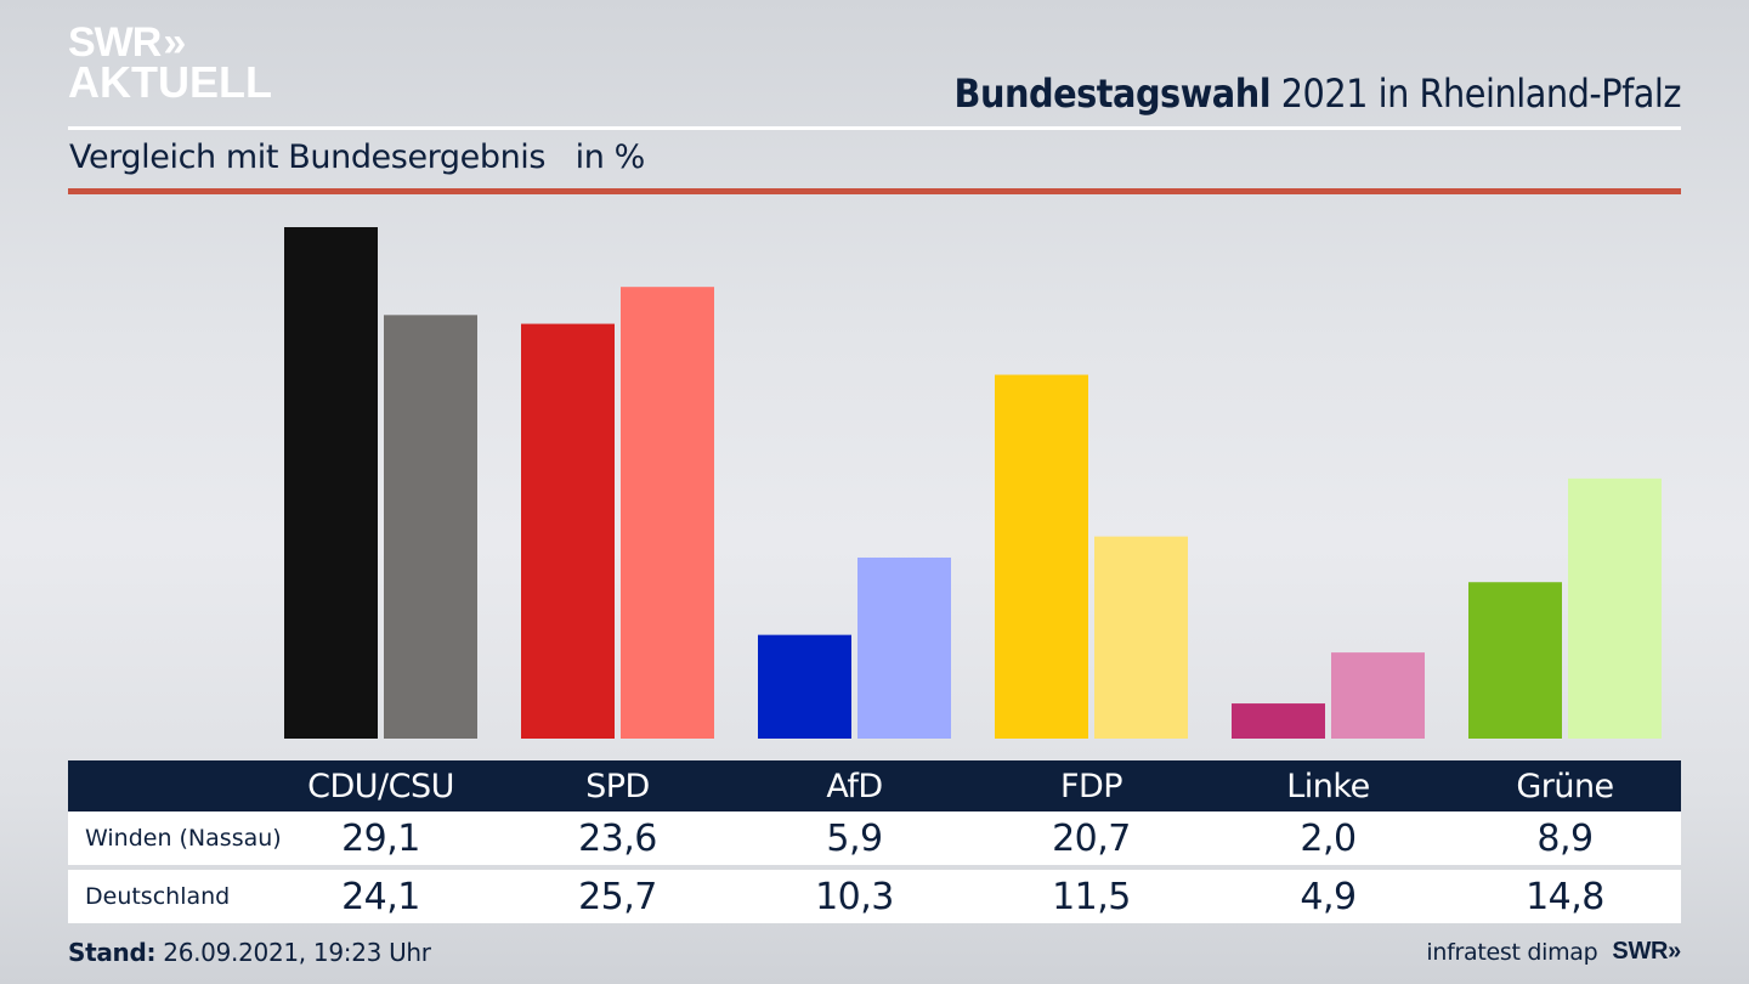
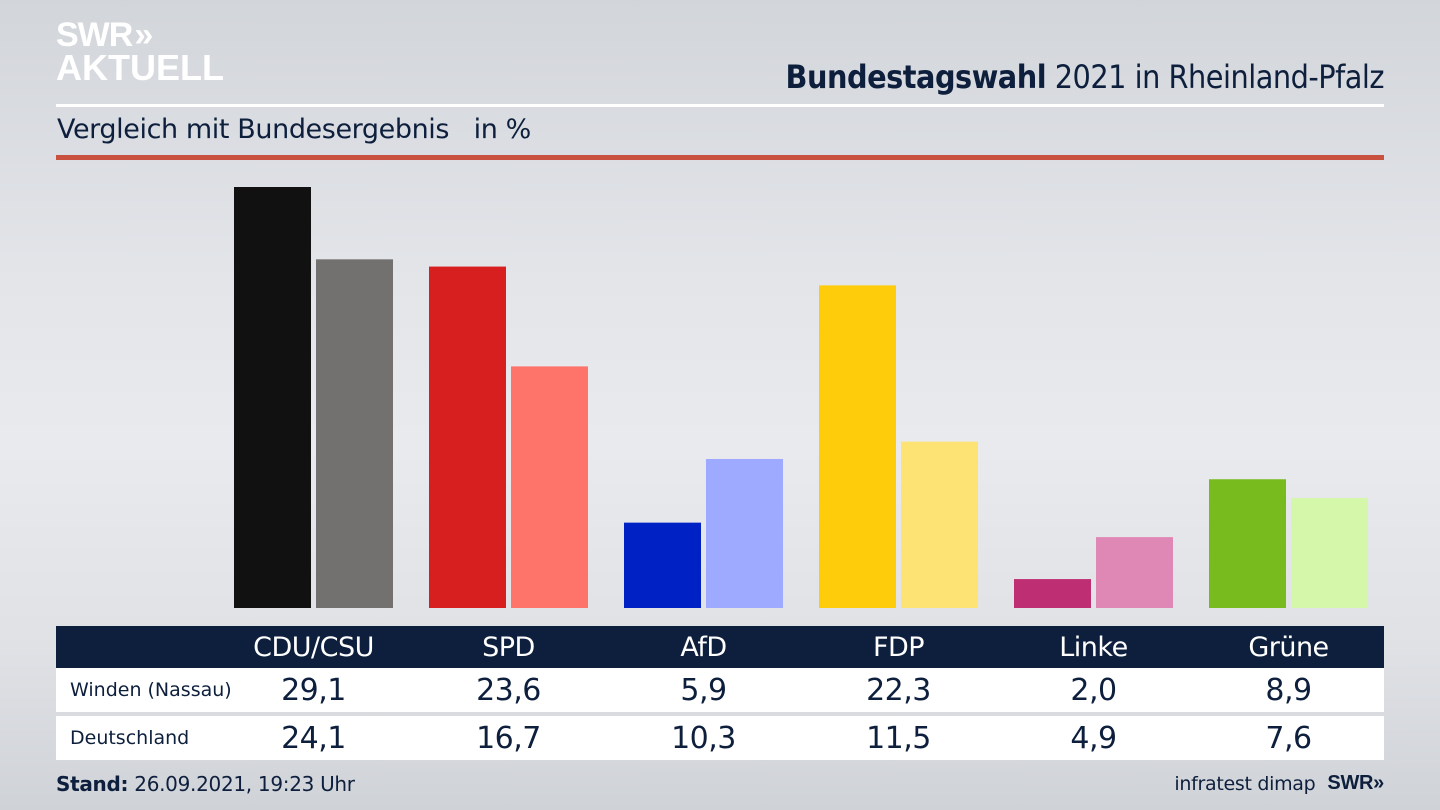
Deutschland/SPD: 25,7 -> 16,7
Winden (Nassau)/FDP: 20,7 -> 22,3
Deutschland/Grüne: 14,8 -> 7,6
